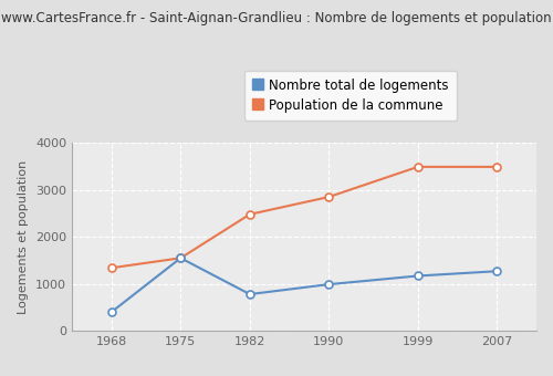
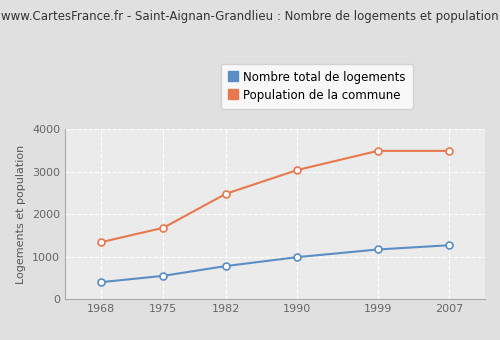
Nombre total de logements/1975: 1550 -> 550
Population de la commune/1975: 1550 -> 1680
Population de la commune/1990: 2850 -> 3040
